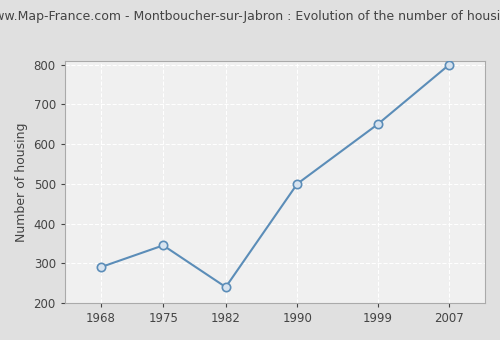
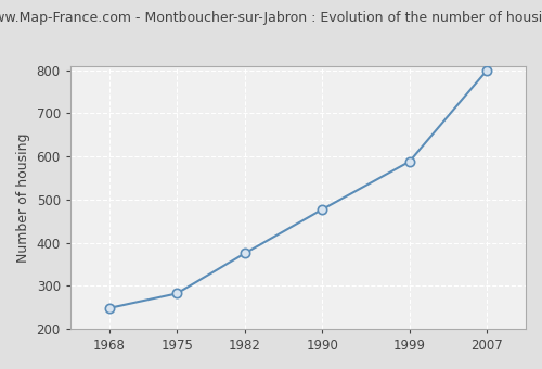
1968: 290 -> 248
1975: 345 -> 282
1982: 240 -> 375
1990: 500 -> 477
1999: 650 -> 588
